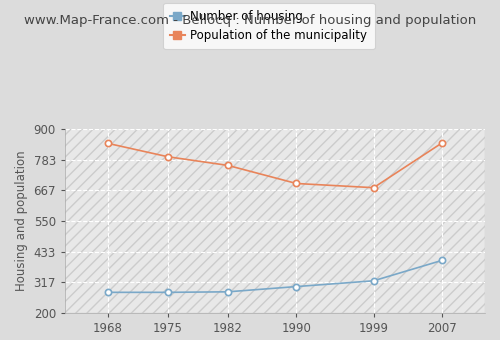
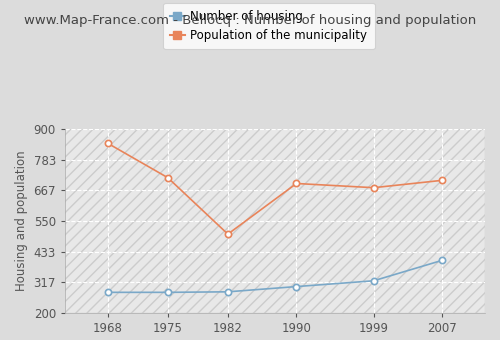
Population of the municipality/1975: 795 -> 715
Population of the municipality/1982: 762 -> 500
Population of the municipality/2007: 848 -> 705
